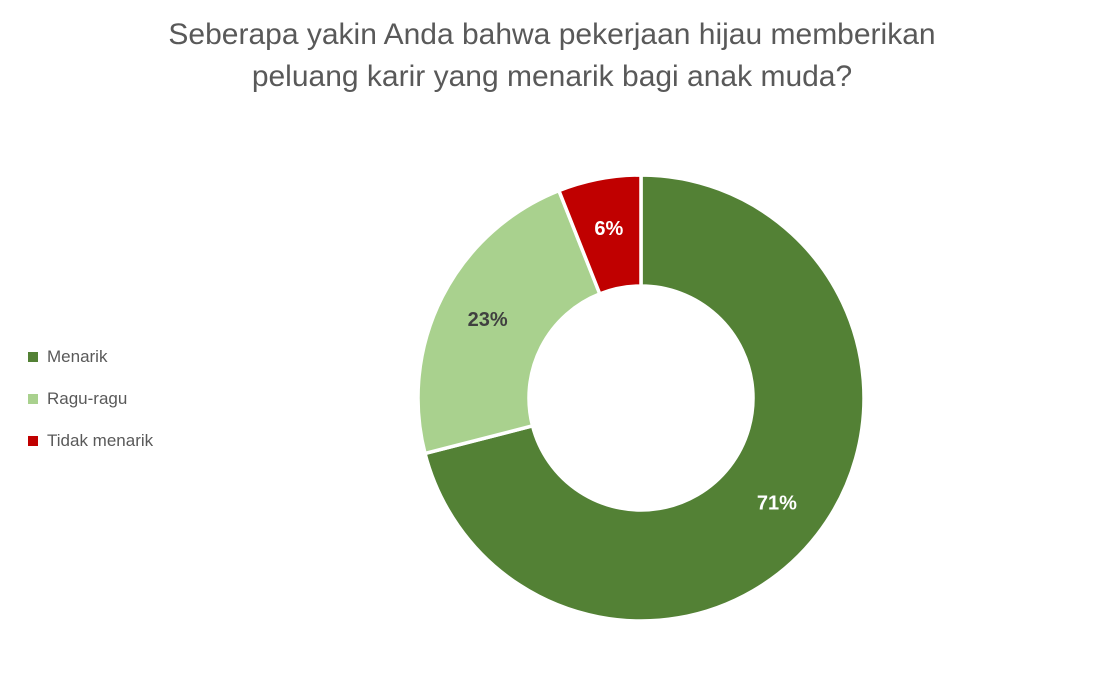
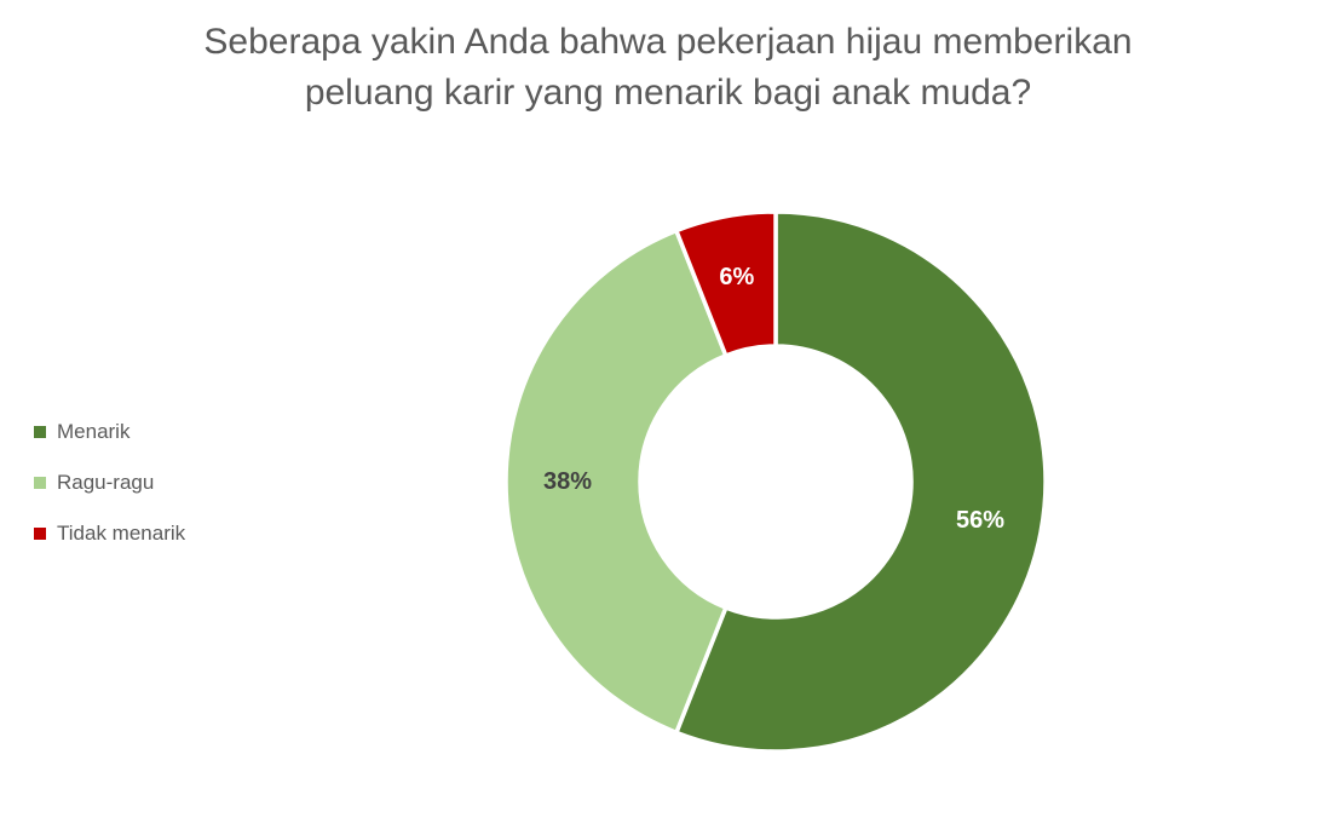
Menarik: 71% -> 56%
Ragu-ragu: 23% -> 38%
